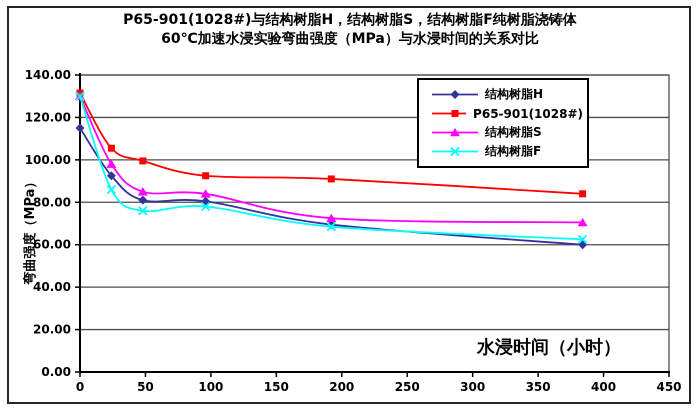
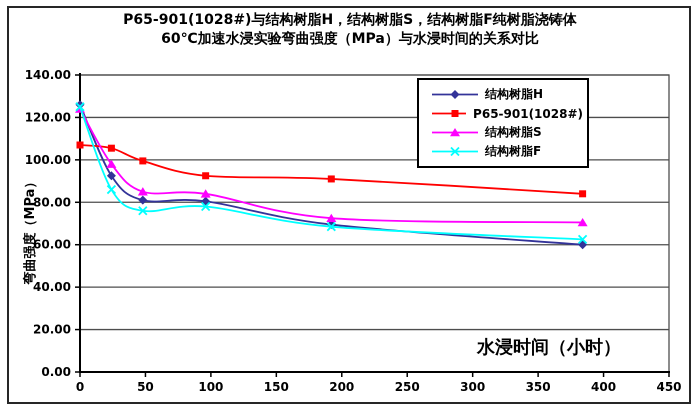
结构树脂H/0: 115 -> 126
P65-901(1028#)/0: 132 -> 107
结构树脂S/0: 130 -> 124
结构树脂F/0: 130 -> 125
